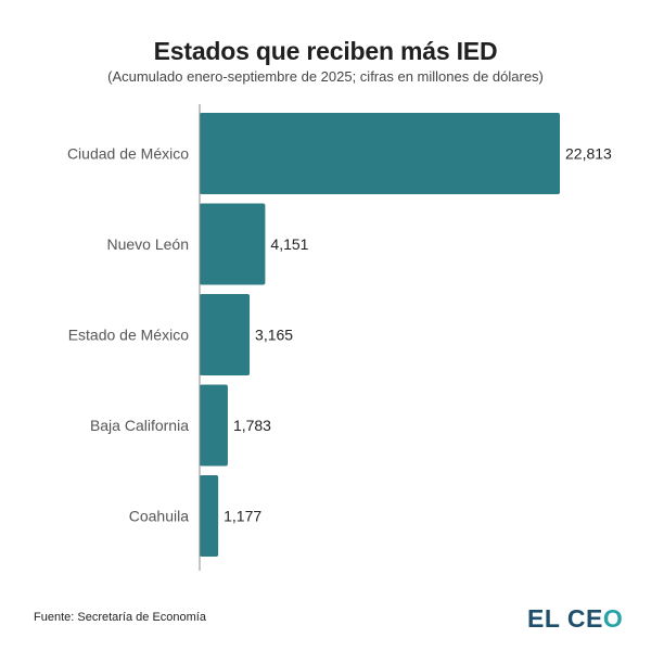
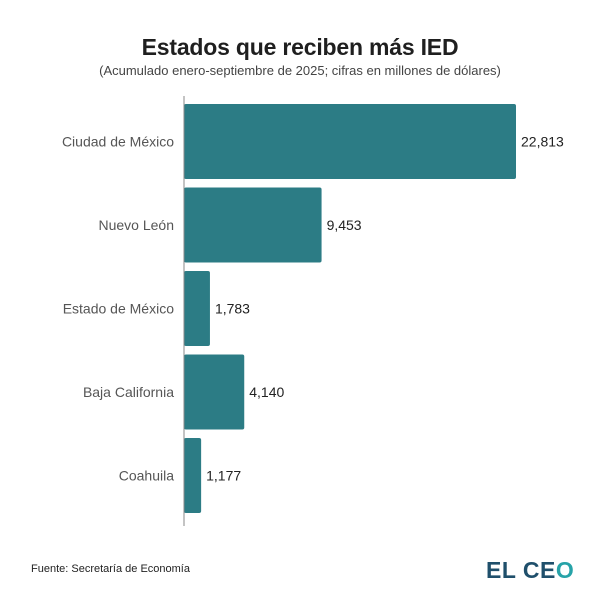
Nuevo León: 4,151 -> 9,453
Estado de México: 3,165 -> 1,783
Baja California: 1,783 -> 4,140
